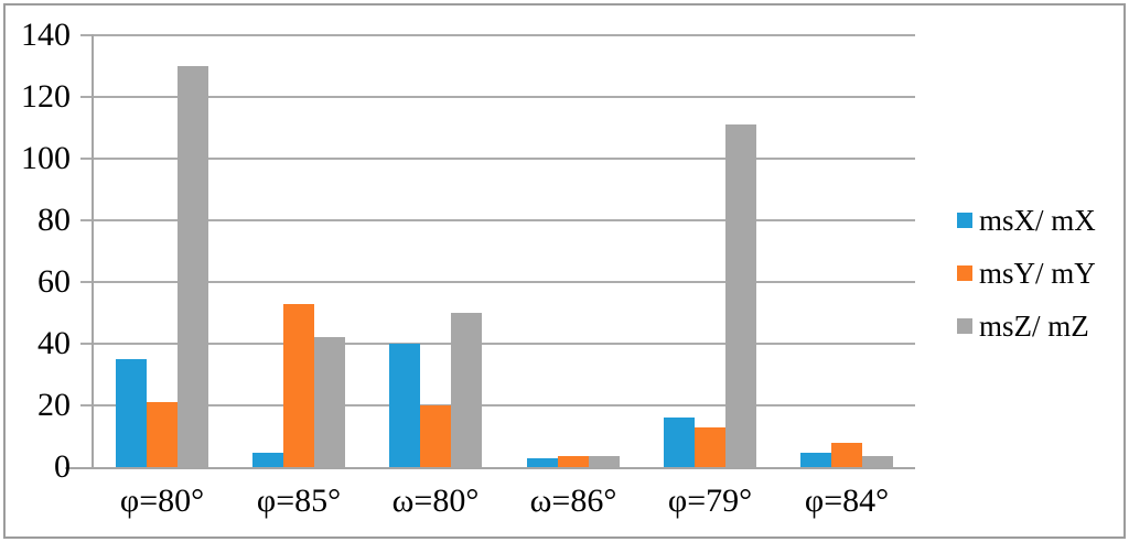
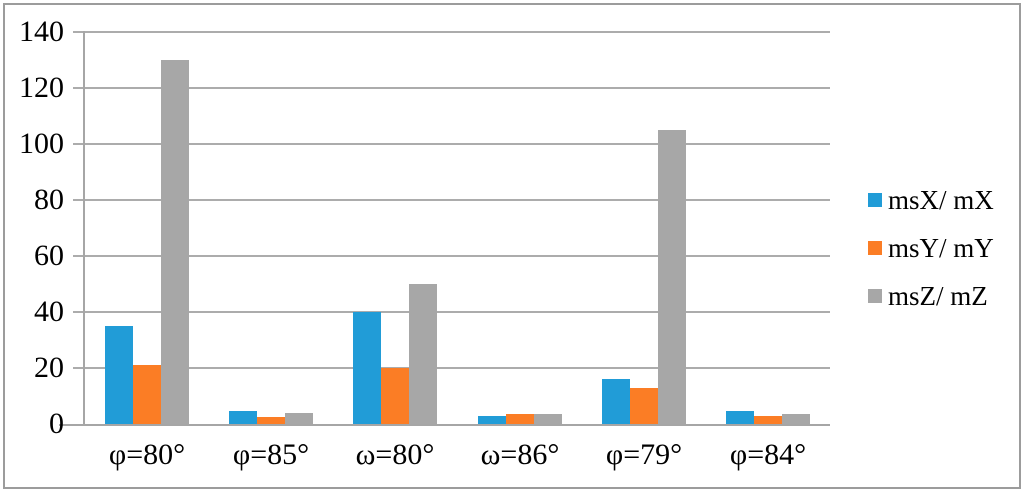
msY/ mY/φ=85°: 53 -> 2
msZ/ mZ/φ=85°: 42 -> 4
msZ/ mZ/φ=79°: 111 -> 105
msY/ mY/φ=84°: 8 -> 3
